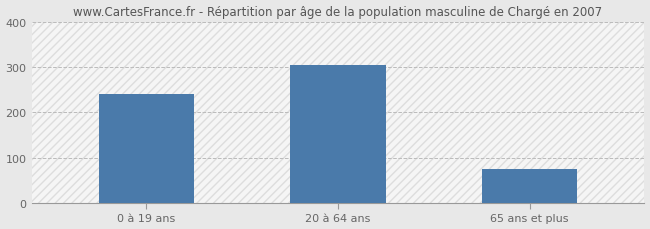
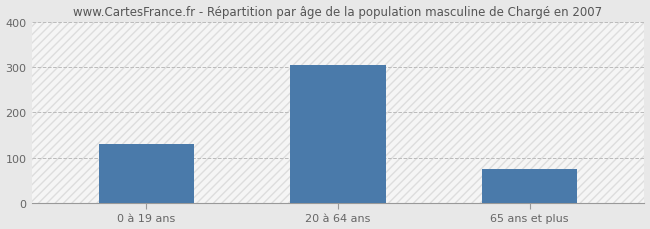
0 à 19 ans: 240 -> 130
